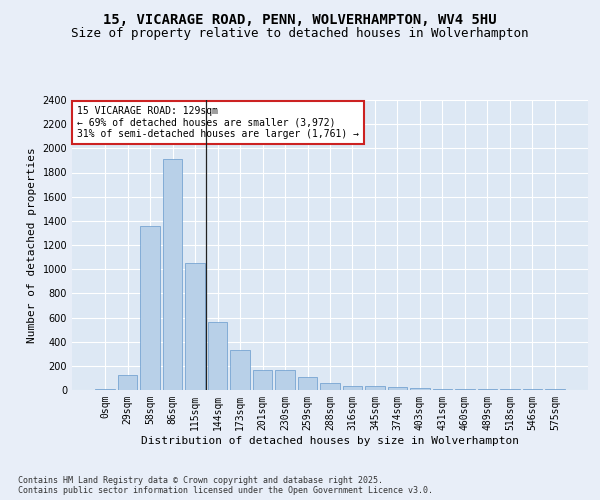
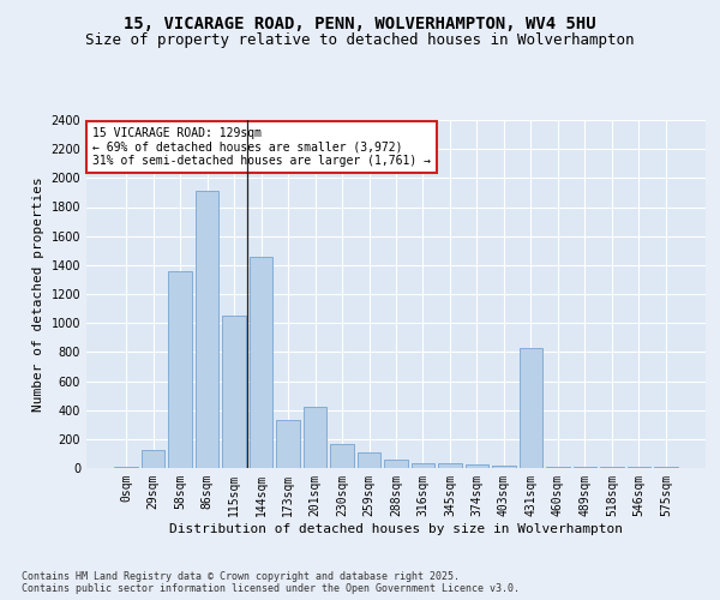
144sqm: 560 -> 1460
201sqm: 160 -> 420
431sqm: 0 -> 830
